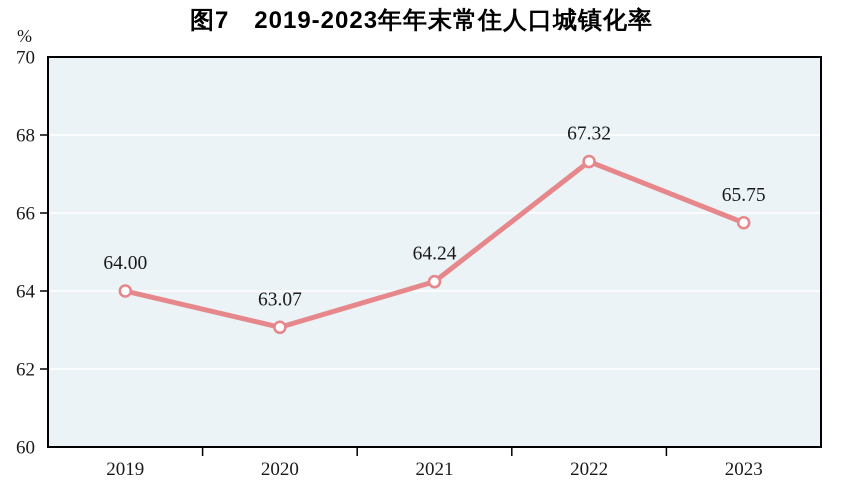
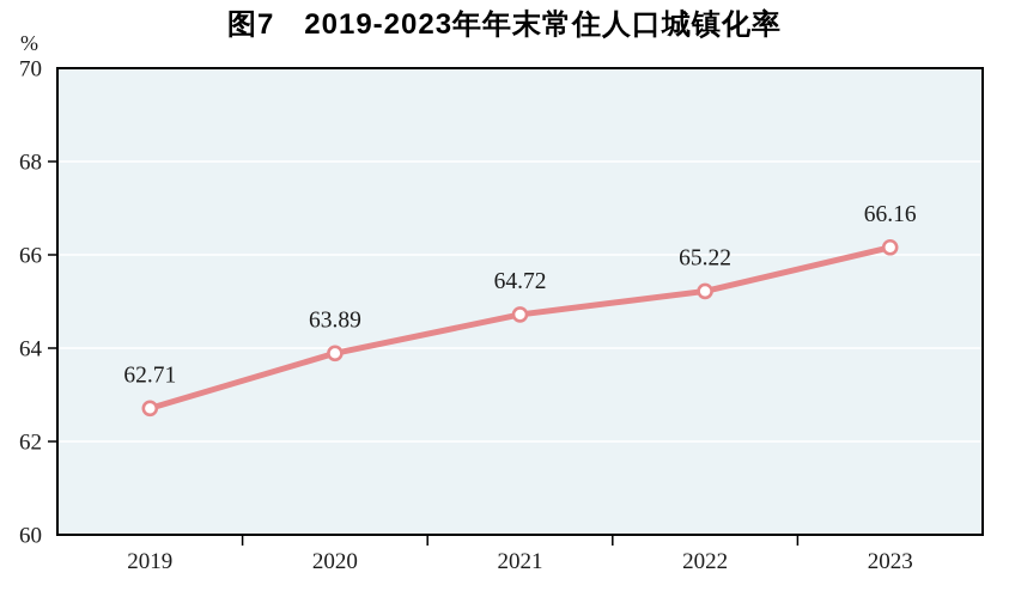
2019: 64.00 -> 62.71
2020: 63.07 -> 63.89
2021: 64.24 -> 64.72
2022: 67.32 -> 65.22
2023: 65.75 -> 66.16
